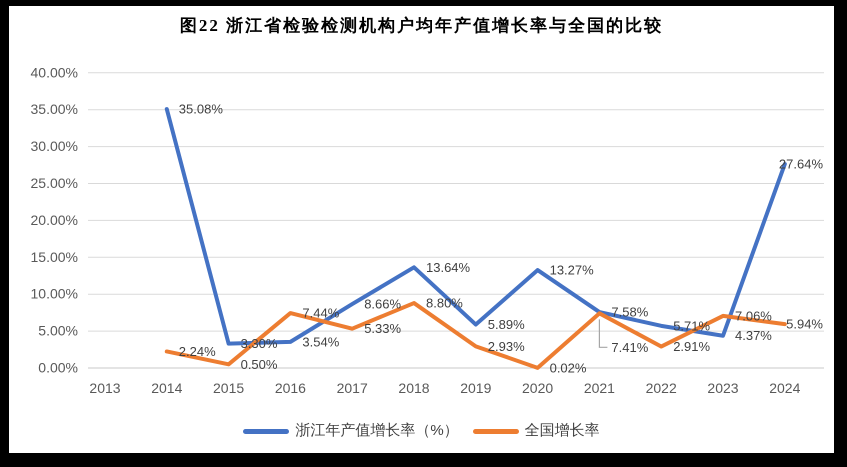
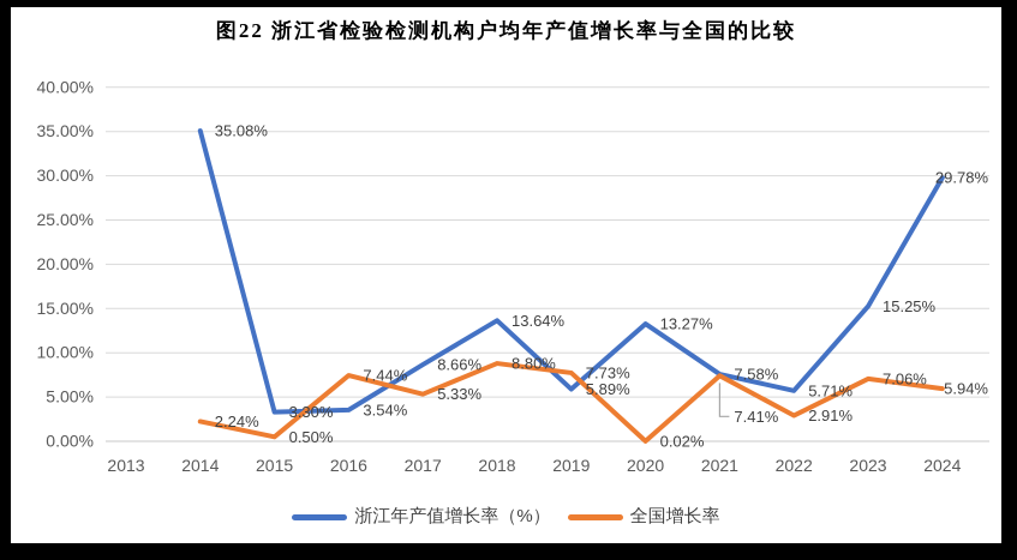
全国增长率/2019: 2.93% -> 7.73%
浙江年产值增长率（%）/2023: 4.37% -> 15.25%
浙江年产值增长率（%）/2024: 27.64% -> 29.78%
